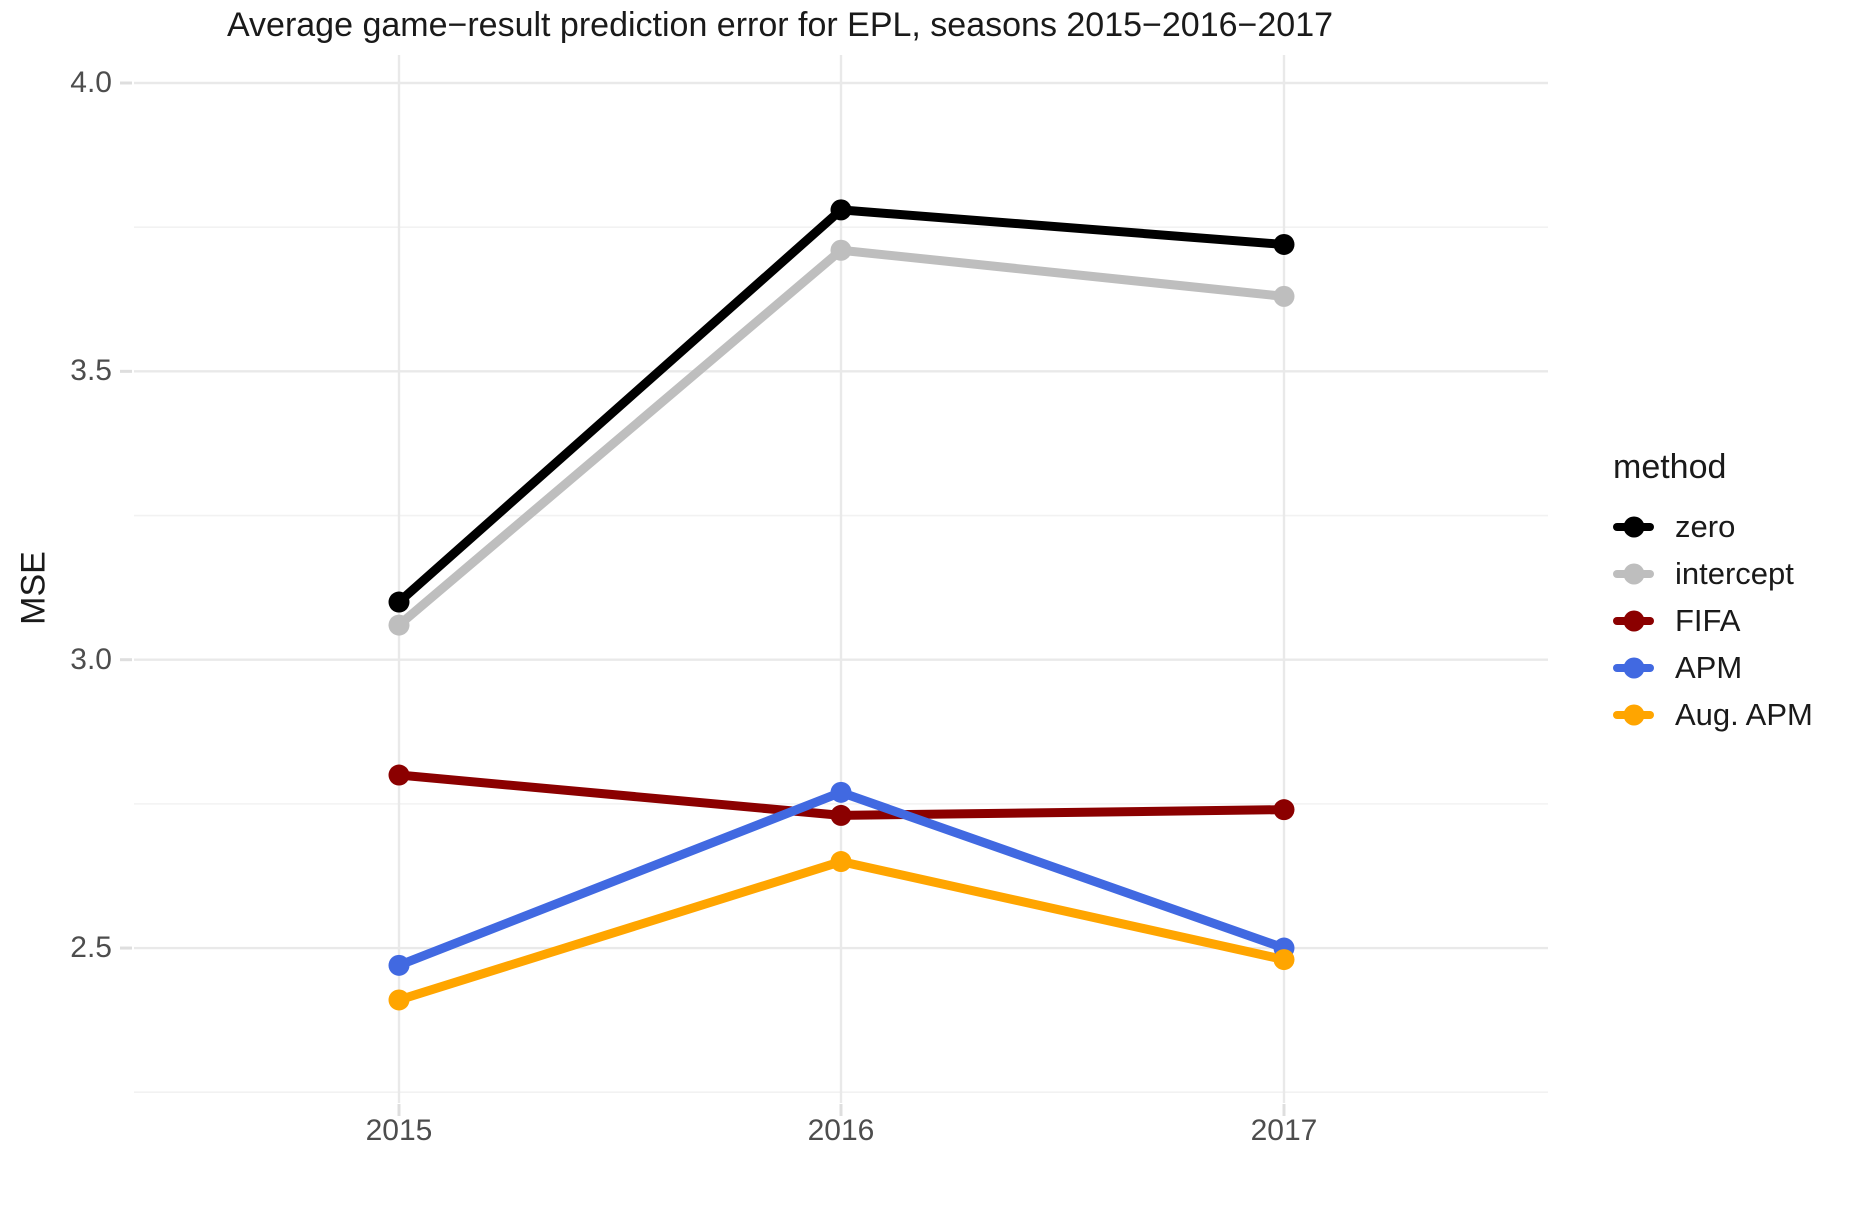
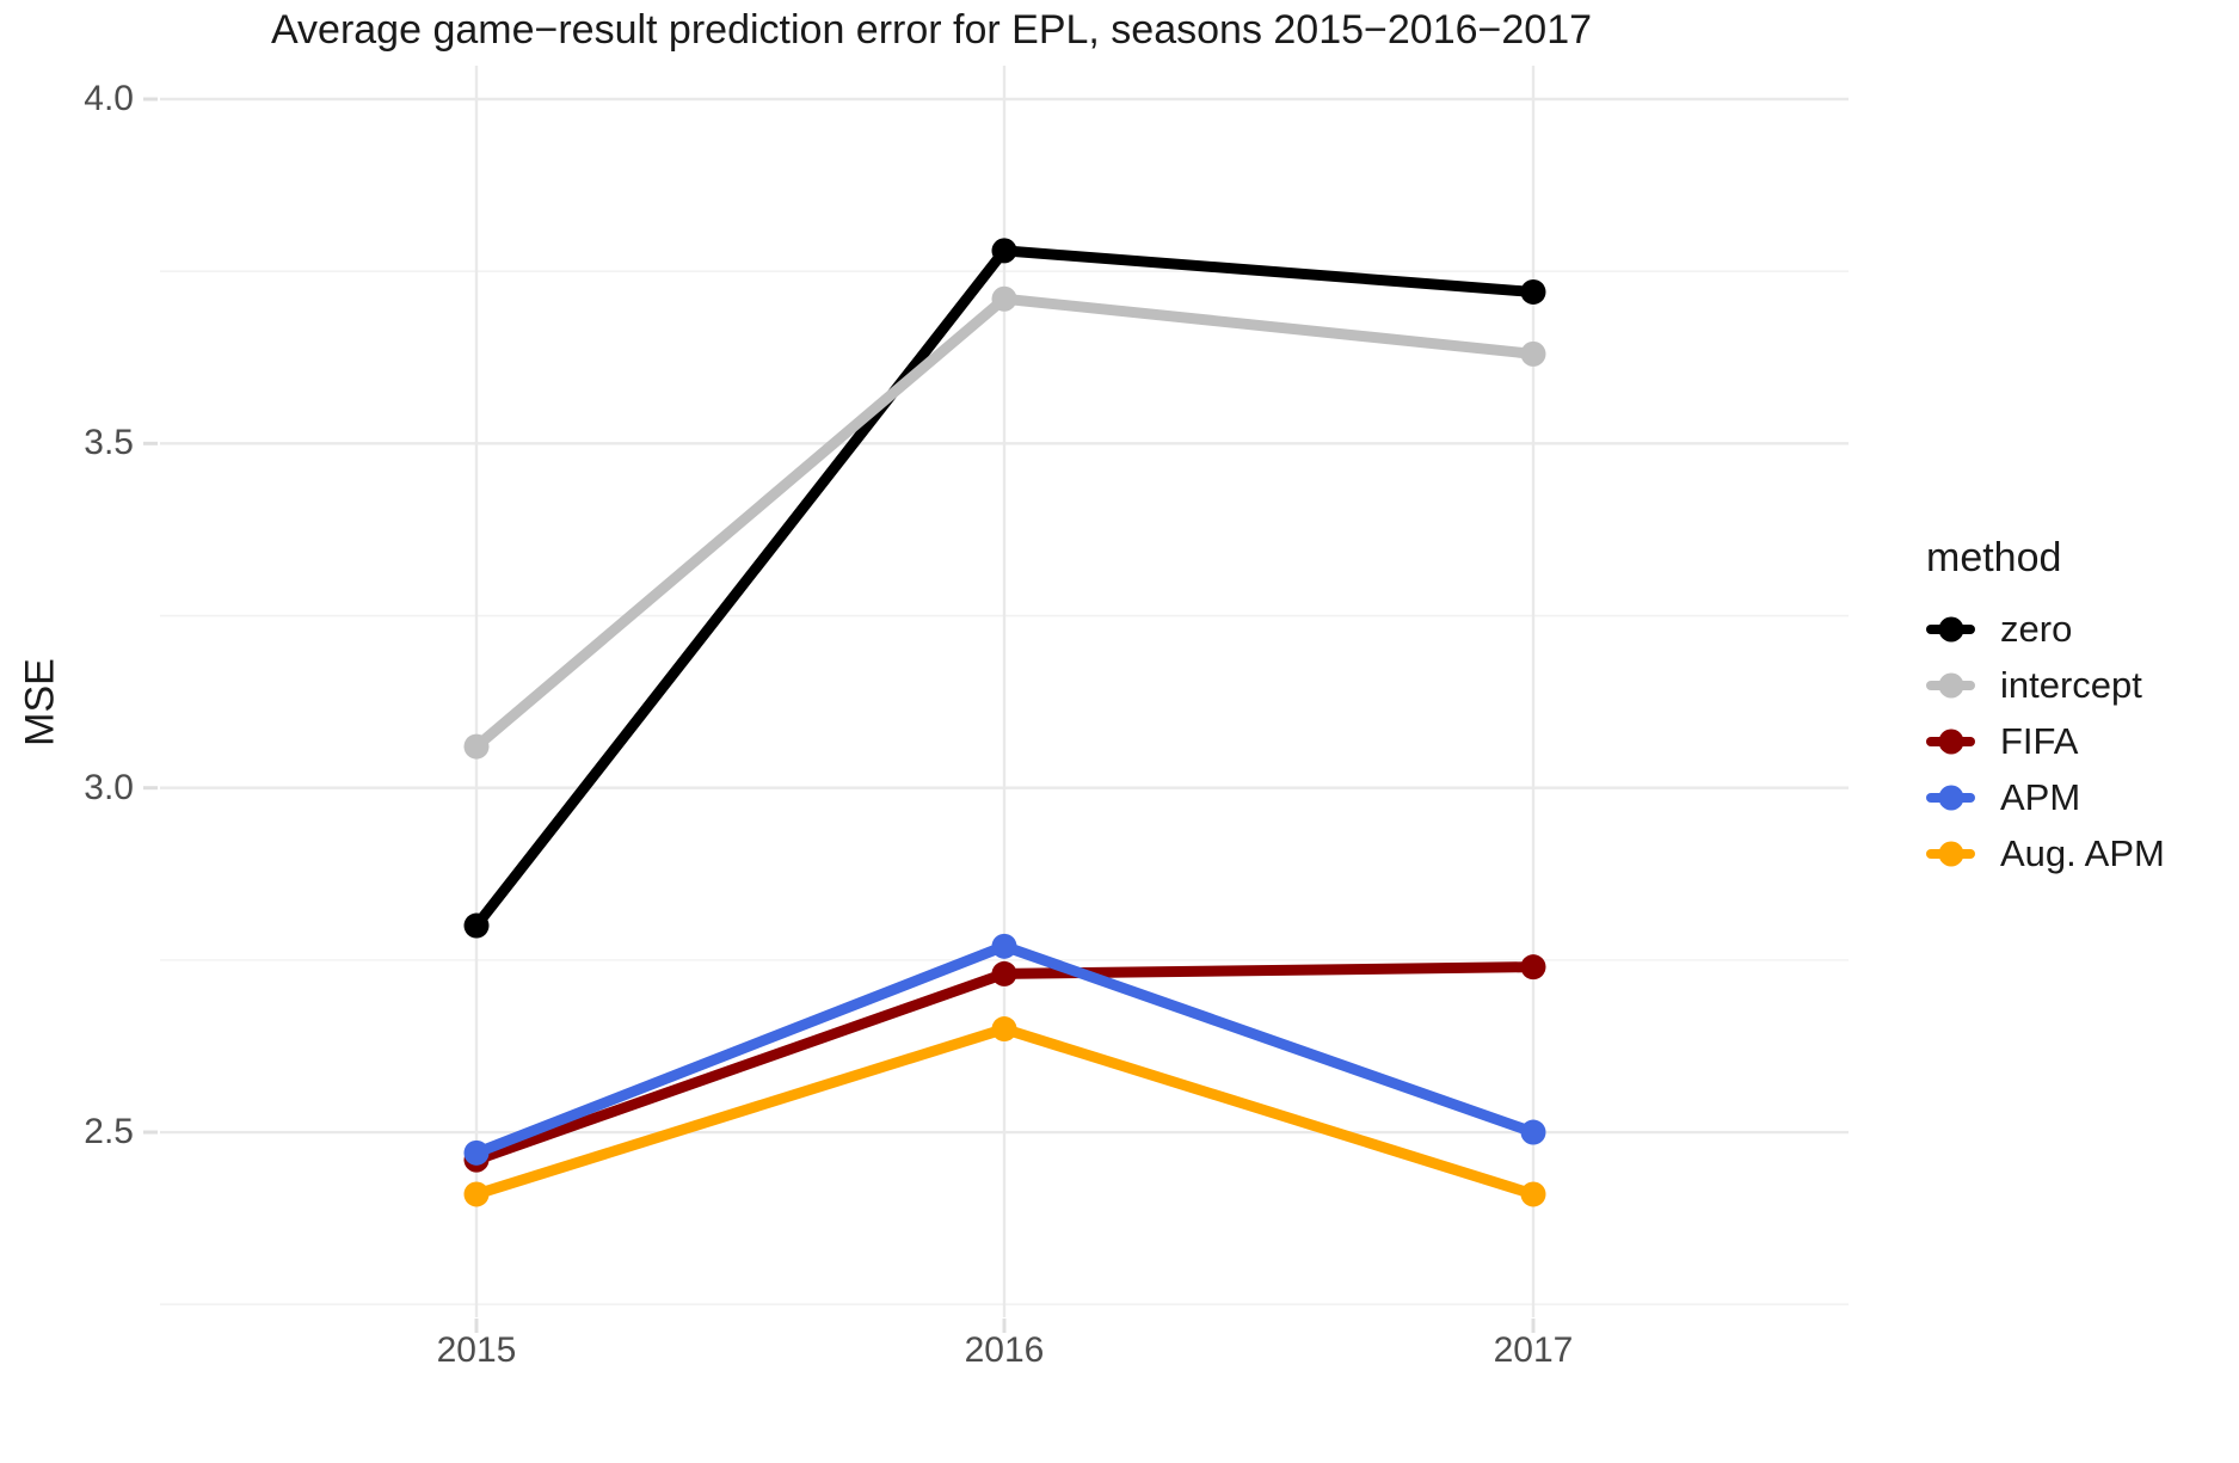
zero/2015: 3.10 -> 2.80
FIFA/2015: 2.80 -> 2.46
Aug. APM/2017: 2.48 -> 2.41
